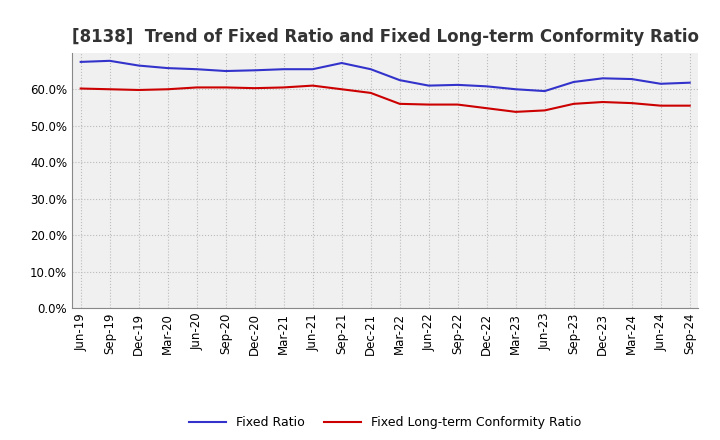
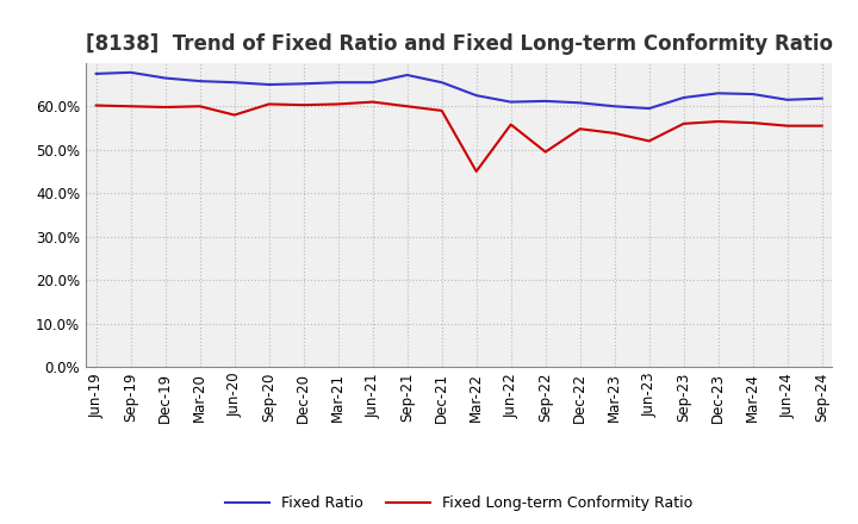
Fixed Long-term Conformity Ratio/Jun-20: 60.5% -> 58.0%
Fixed Long-term Conformity Ratio/Mar-22: 56.0% -> 45.0%
Fixed Long-term Conformity Ratio/Sep-22: 55.8% -> 49.5%
Fixed Long-term Conformity Ratio/Jun-23: 54.2% -> 52.0%
